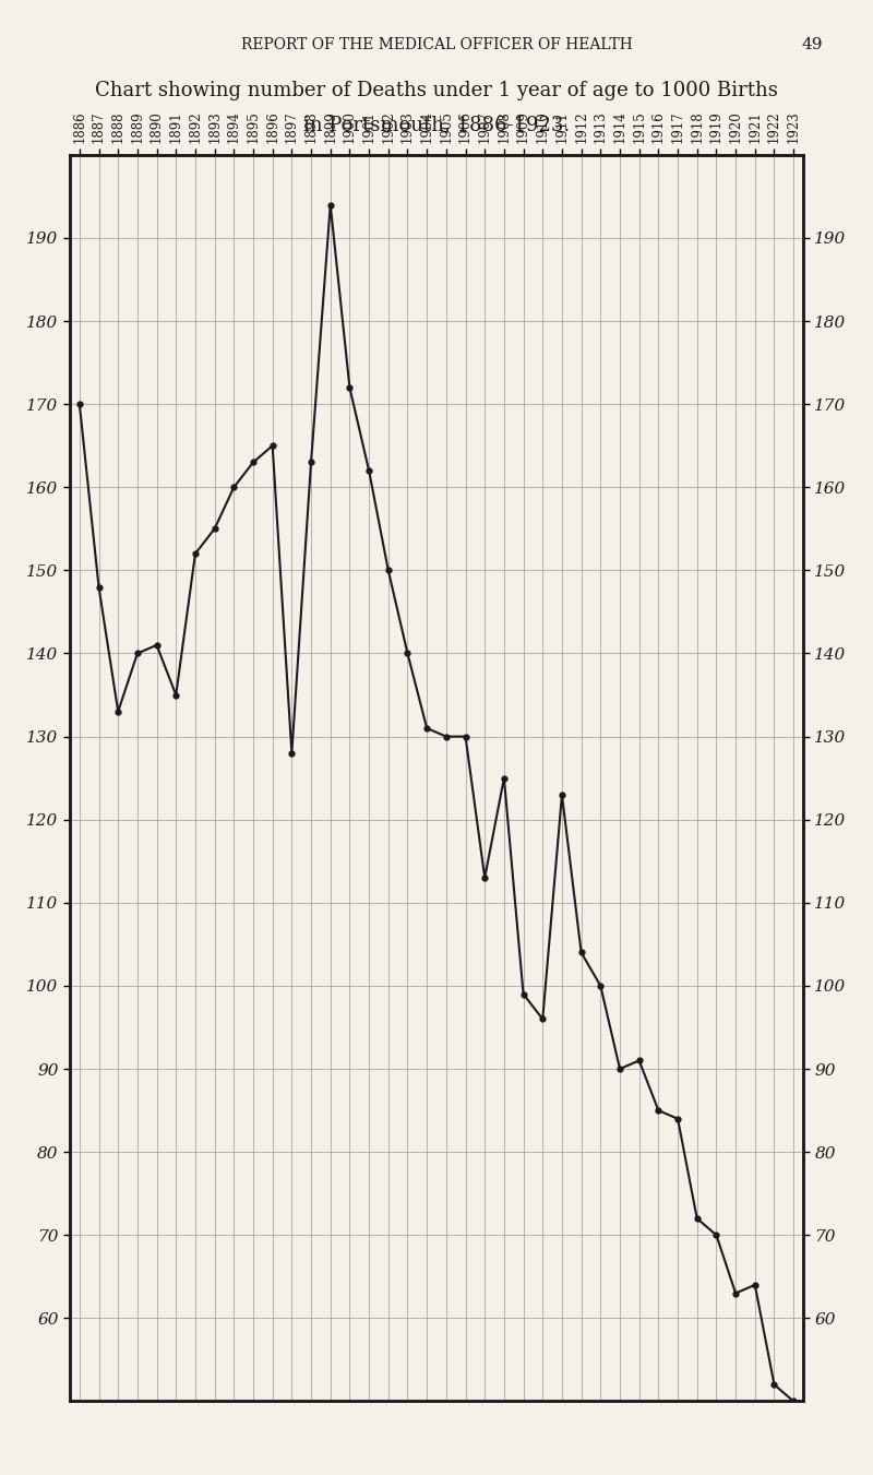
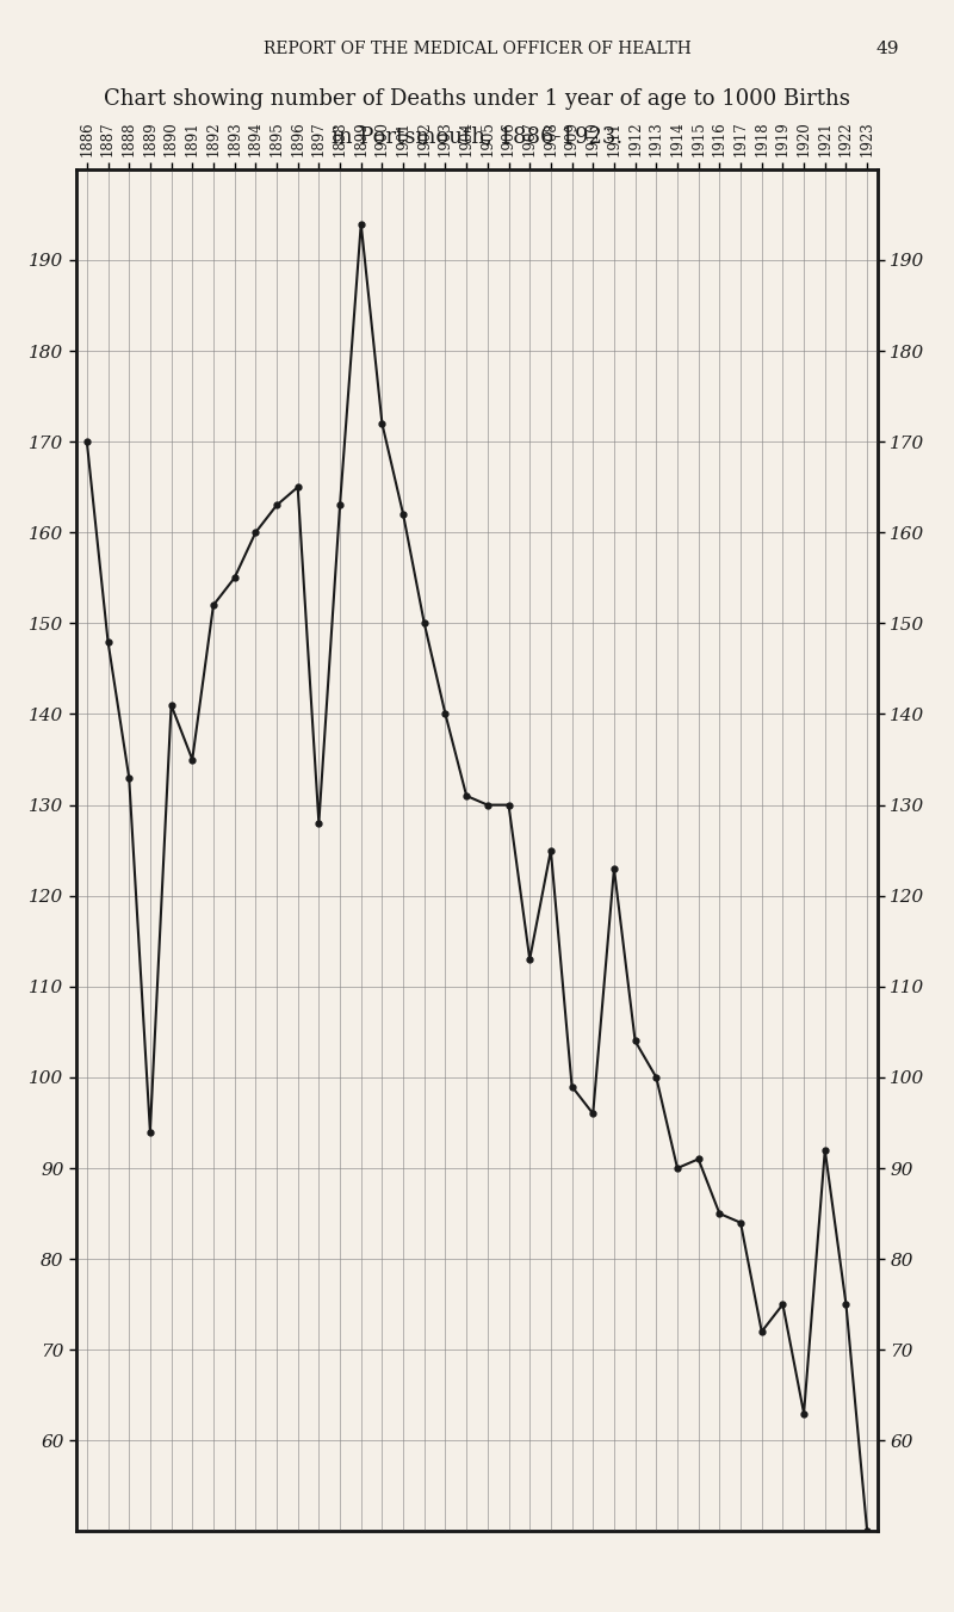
1889: 140 -> 94
1919: 70 -> 75
1921: 64 -> 92
1922: 52 -> 75
